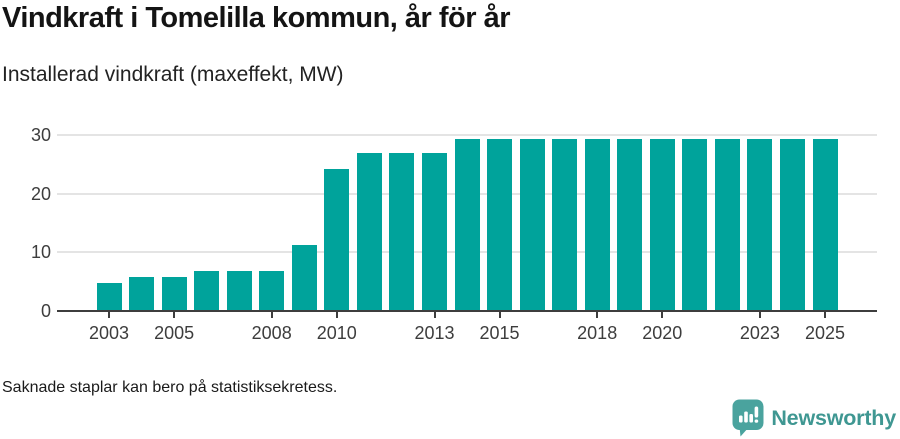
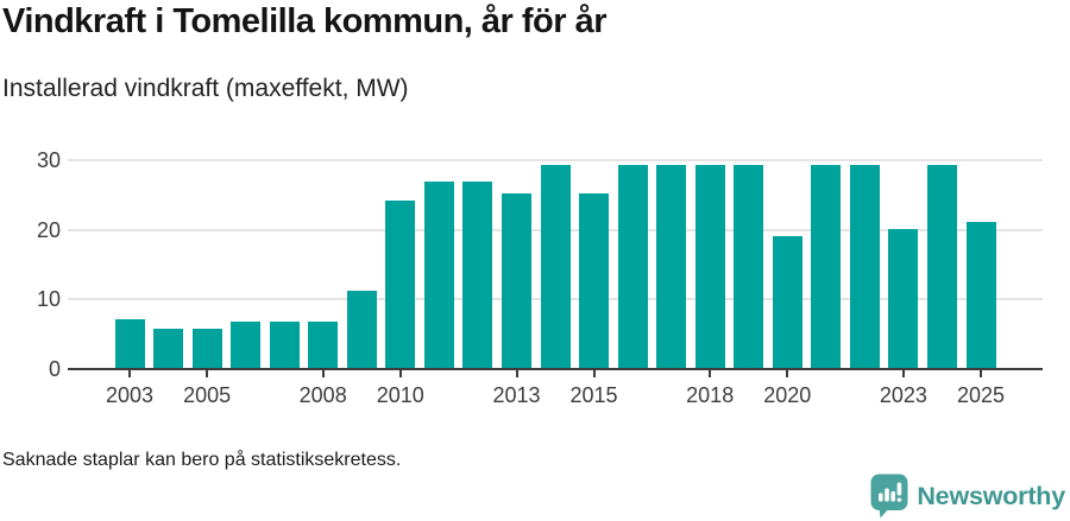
2003: 5 -> 7
2013: 27 -> 25
2015: 29 -> 25
2020: 29 -> 19
2023: 29 -> 20
2025: 29 -> 21
